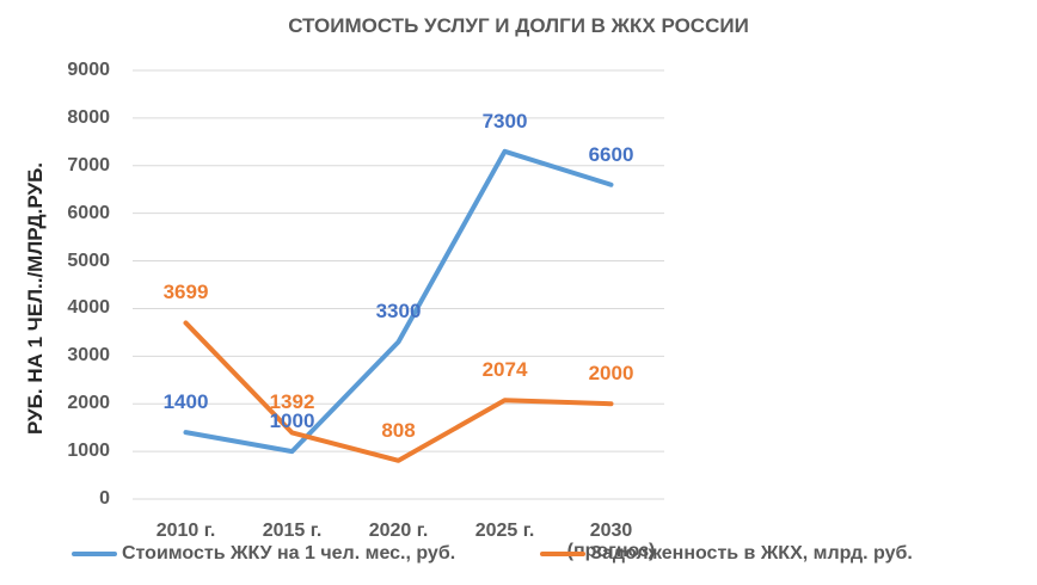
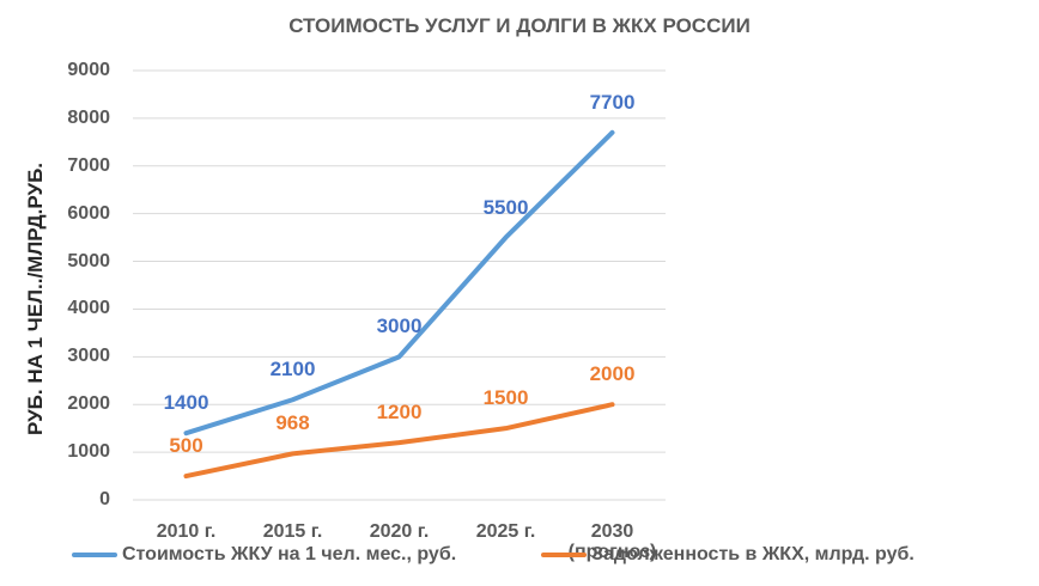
Задолженность в ЖКХ, млрд. руб./2010 г.: 3699 -> 500
Стоимость ЖКУ на 1 чел. мес., руб./2015 г.: 1000 -> 2100
Задолженность в ЖКХ, млрд. руб./2015 г.: 1392 -> 968
Стоимость ЖКУ на 1 чел. мес., руб./2020 г.: 3300 -> 3000
Задолженность в ЖКХ, млрд. руб./2020 г.: 808 -> 1200
Стоимость ЖКУ на 1 чел. мес., руб./2025 г.: 7300 -> 5500
Задолженность в ЖКХ, млрд. руб./2025 г.: 2074 -> 1500
Стоимость ЖКУ на 1 чел. мес., руб./2030 (прогноз): 6600 -> 7700
